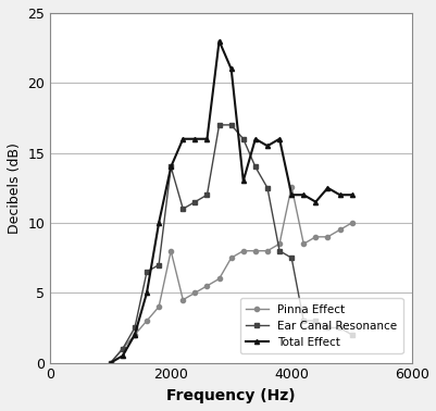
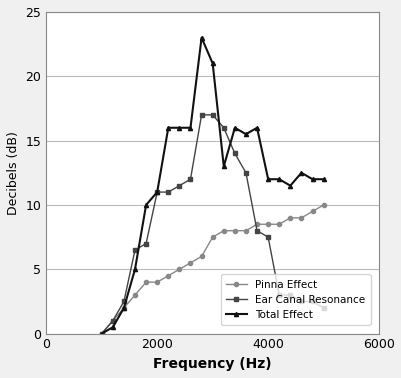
Pinna Effect/2000: 8.0 -> 4.0
Ear Canal Resonance/2000: 14.0 -> 11.0
Total Effect/2000: 14.0 -> 11.0
Pinna Effect/4000: 12.6 -> 8.5
